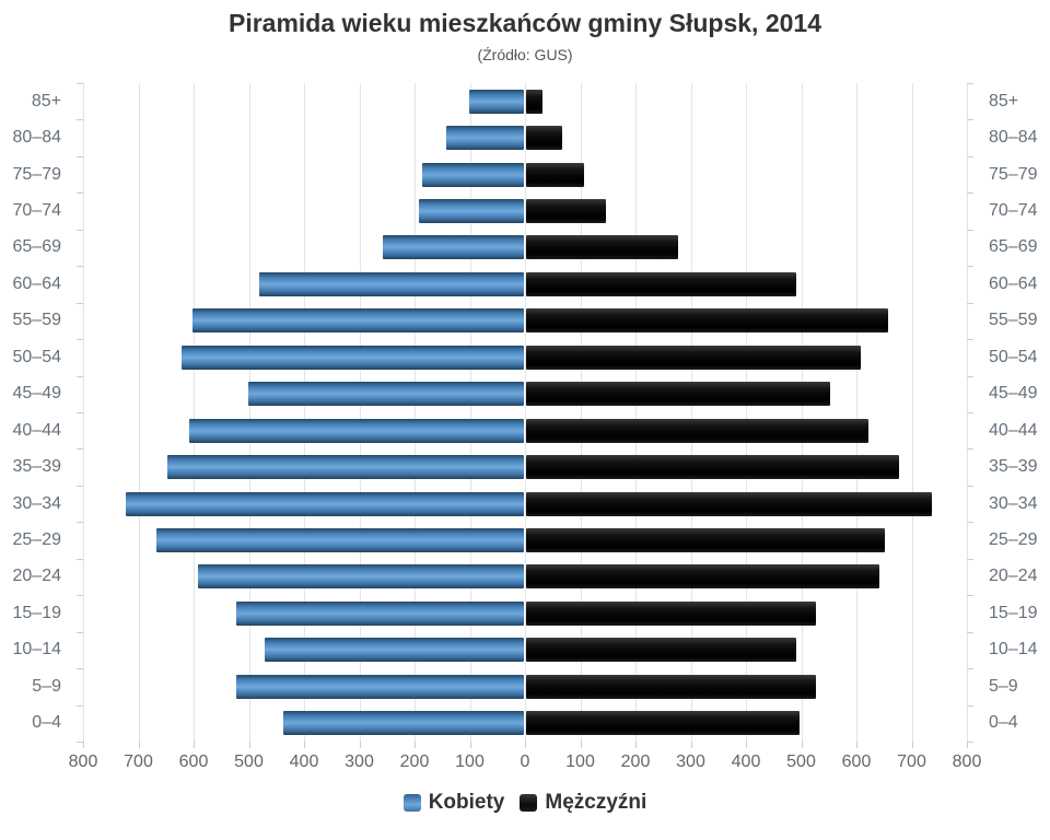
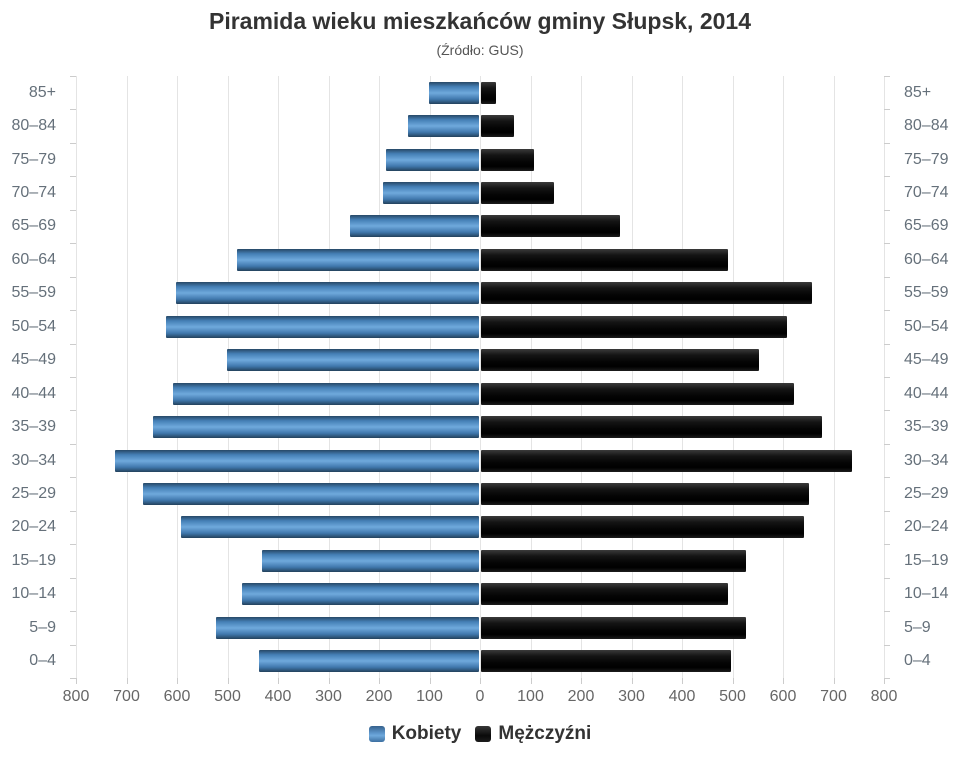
Kobiety/15–19: 520 -> 430
